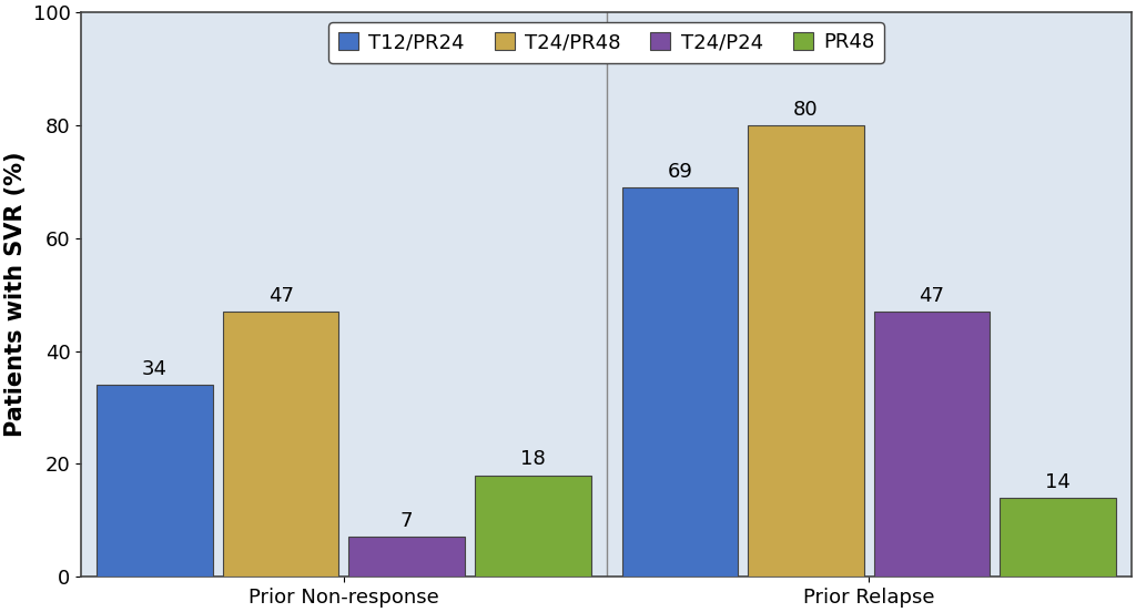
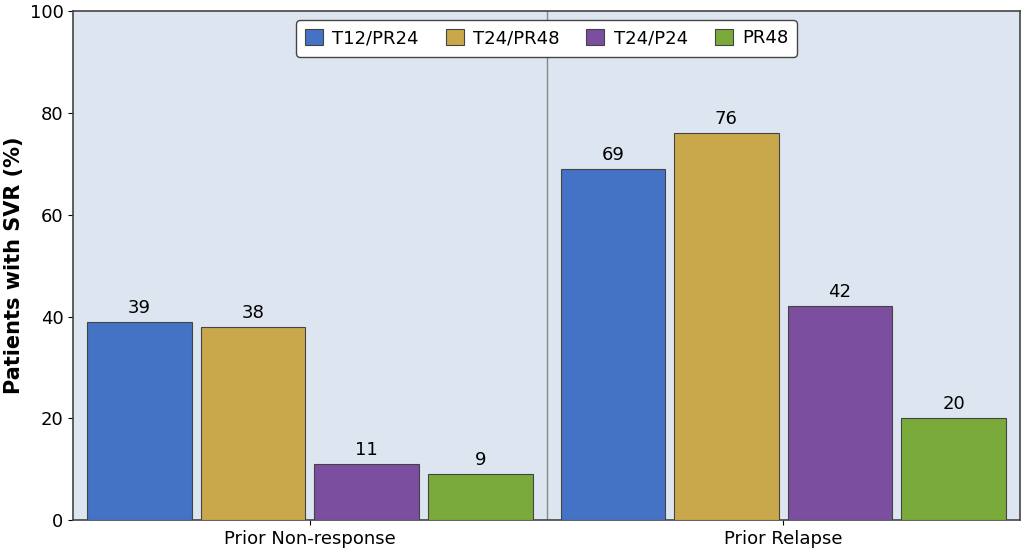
T12/PR24/Prior Non-response: 34 -> 39
T24/PR48/Prior Non-response: 47 -> 38
T24/P24/Prior Non-response: 7 -> 11
PR48/Prior Non-response: 18 -> 9
T24/PR48/Prior Relapse: 80 -> 76
T24/P24/Prior Relapse: 47 -> 42
PR48/Prior Relapse: 14 -> 20
